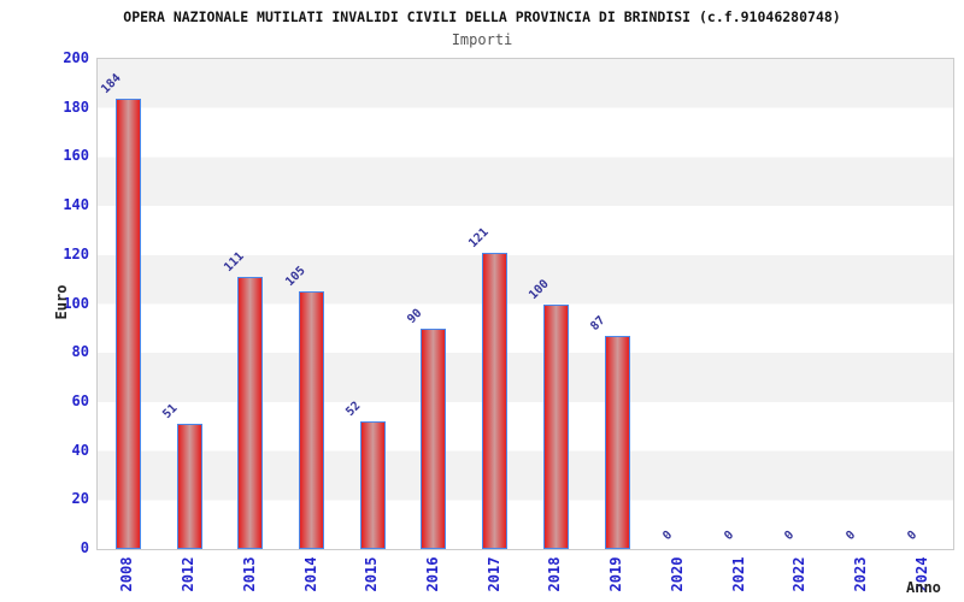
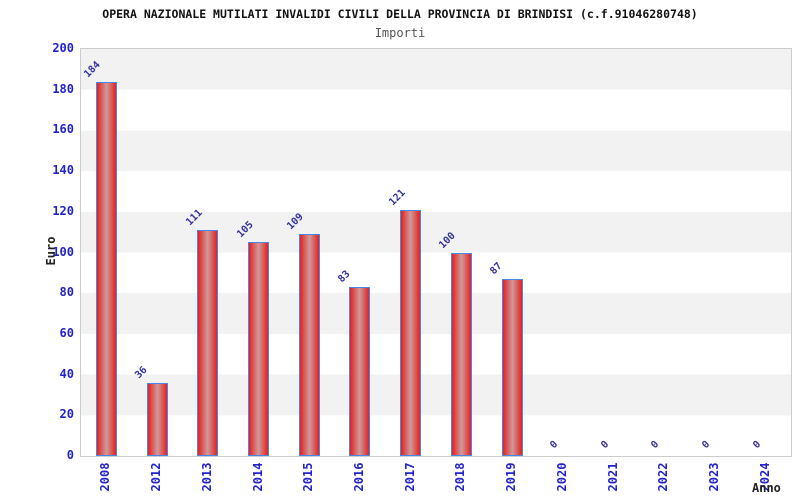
2012: 51 -> 36
2015: 52 -> 109
2016: 90 -> 83
